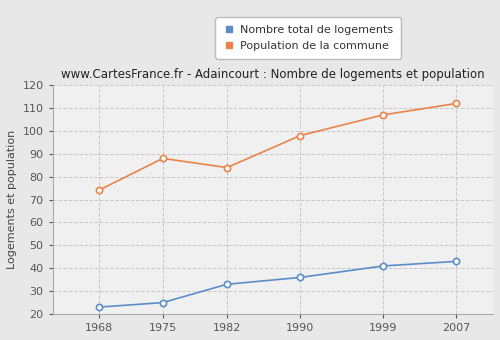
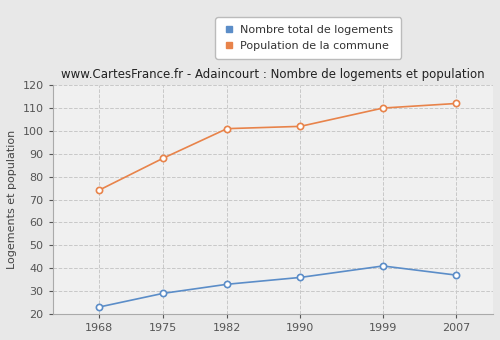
Nombre total de logements/1975: 25 -> 29
Population de la commune/1982: 84 -> 101
Population de la commune/1990: 98 -> 102
Population de la commune/1999: 107 -> 110
Nombre total de logements/2007: 43 -> 37
